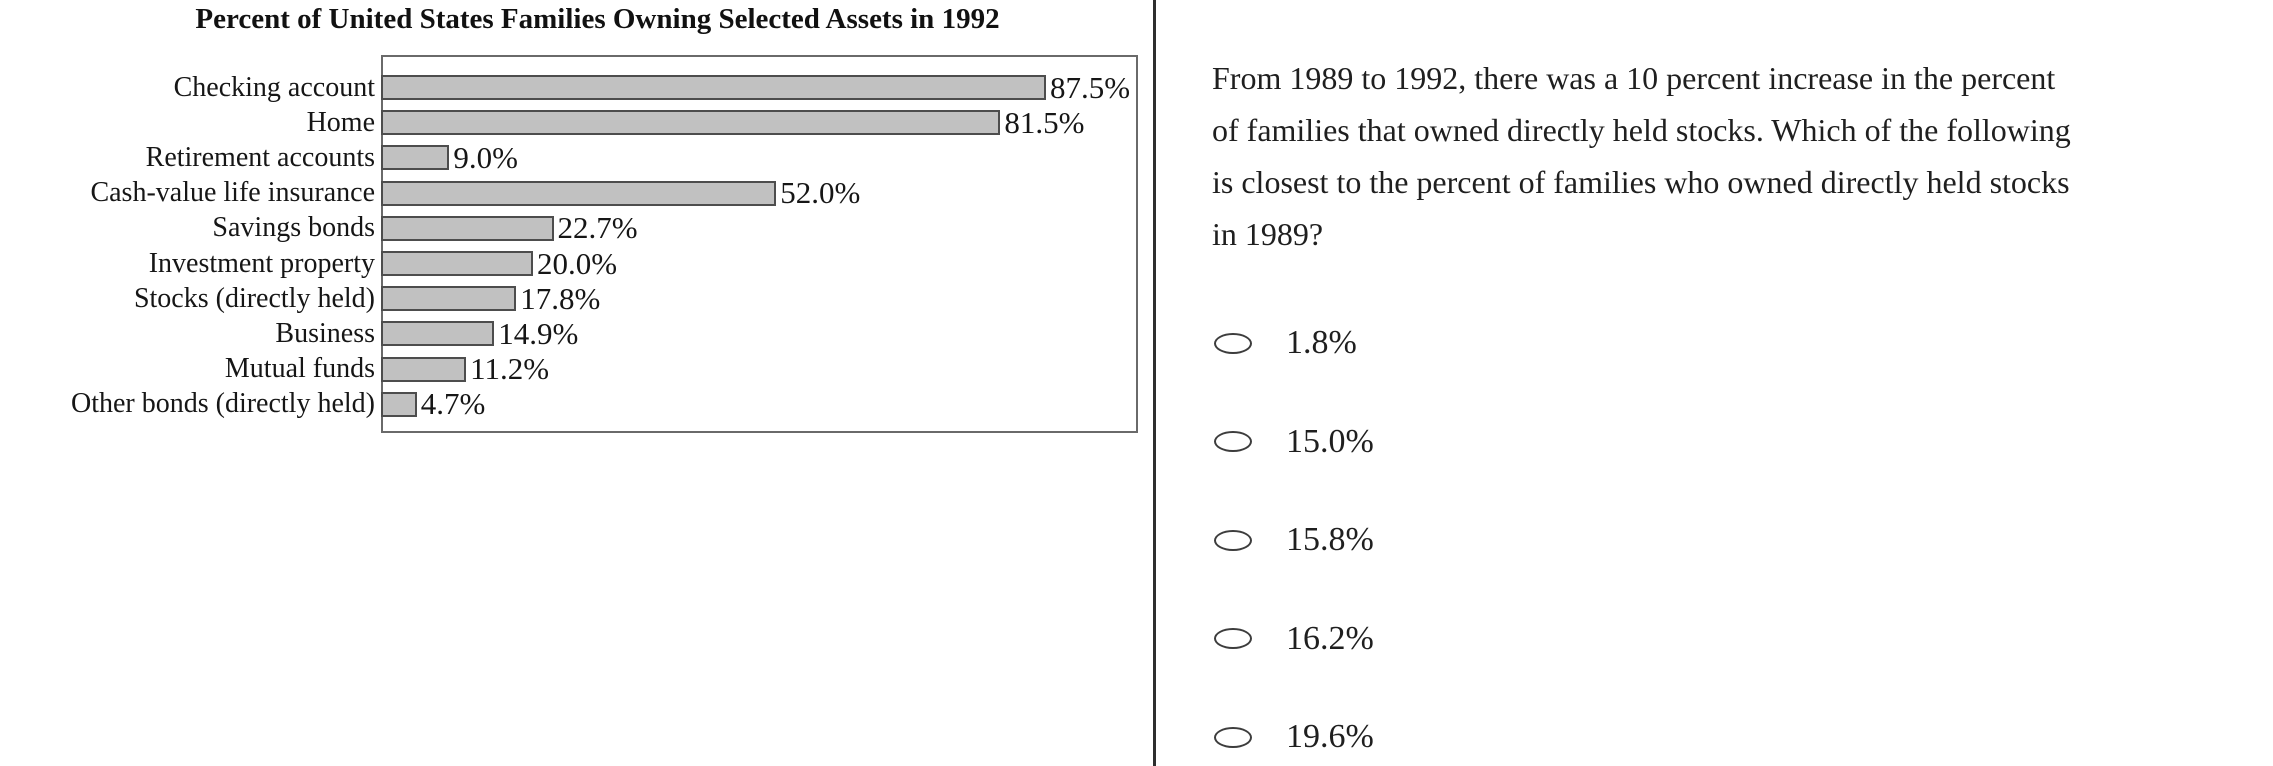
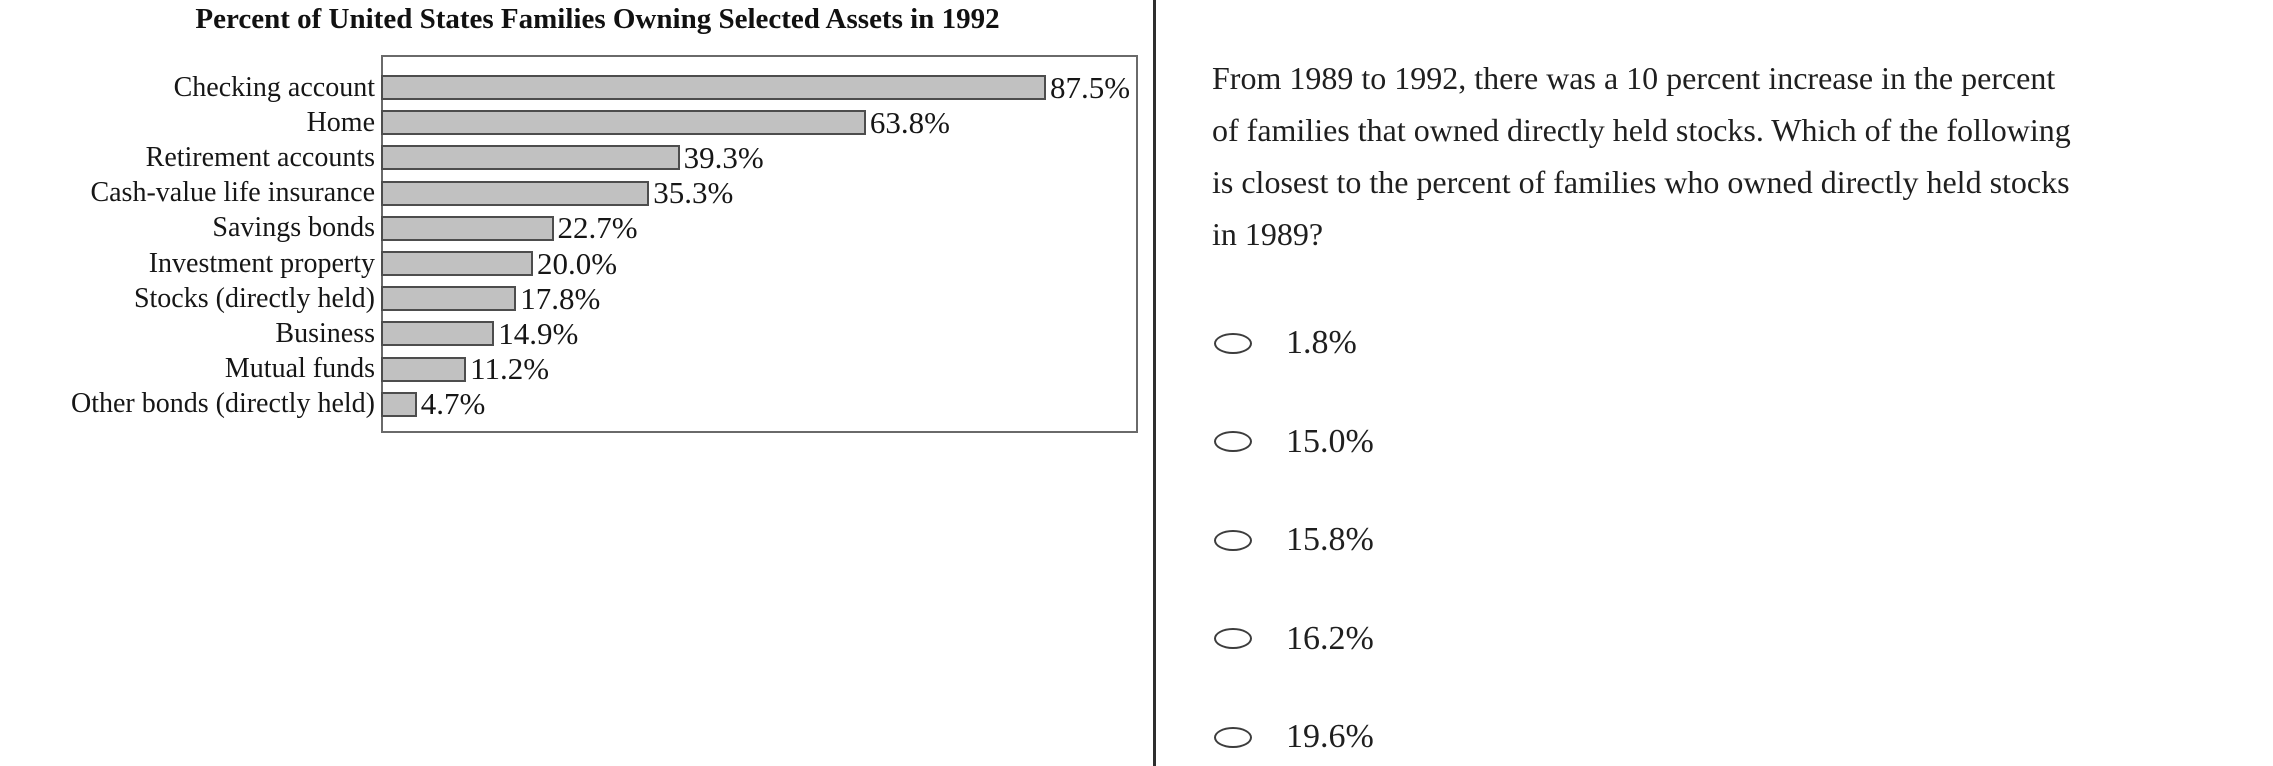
Home: 81.5% -> 63.8%
Retirement accounts: 9.0% -> 39.3%
Cash-value life insurance: 52.0% -> 35.3%
